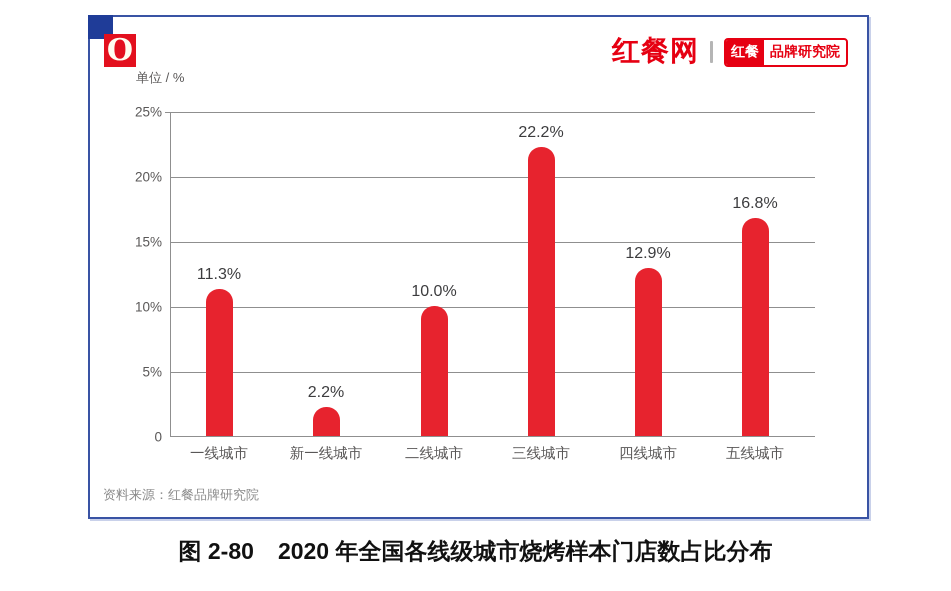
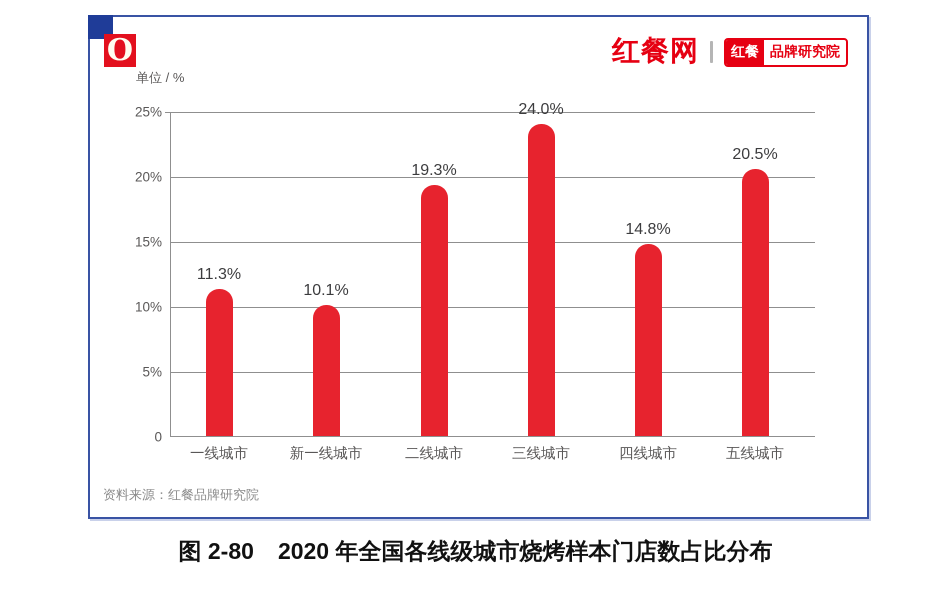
新一线城市: 2.2% -> 10.1%
二线城市: 10.0% -> 19.3%
三线城市: 22.2% -> 24.0%
四线城市: 12.9% -> 14.8%
五线城市: 16.8% -> 20.5%
